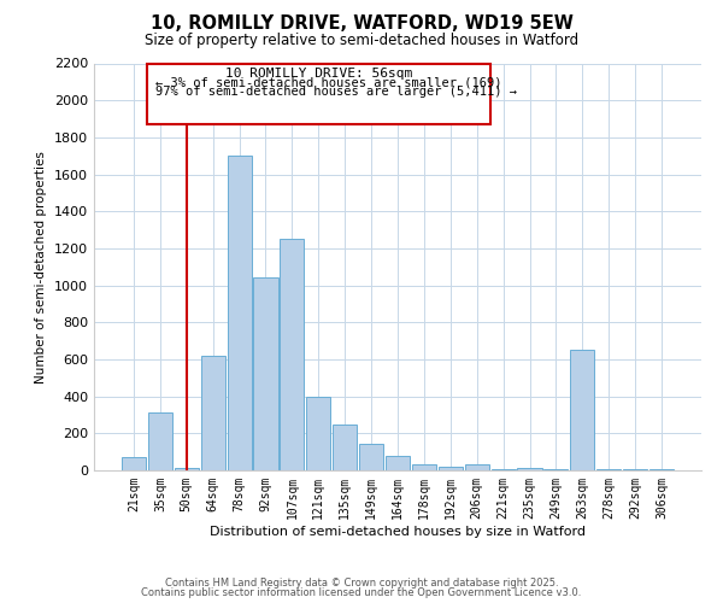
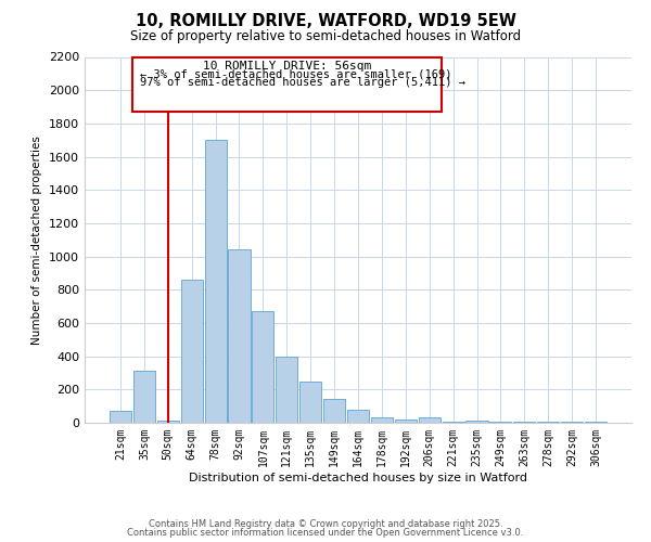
64sqm: 620 -> 860
107sqm: 1250 -> 670
263sqm: 650 -> 0
